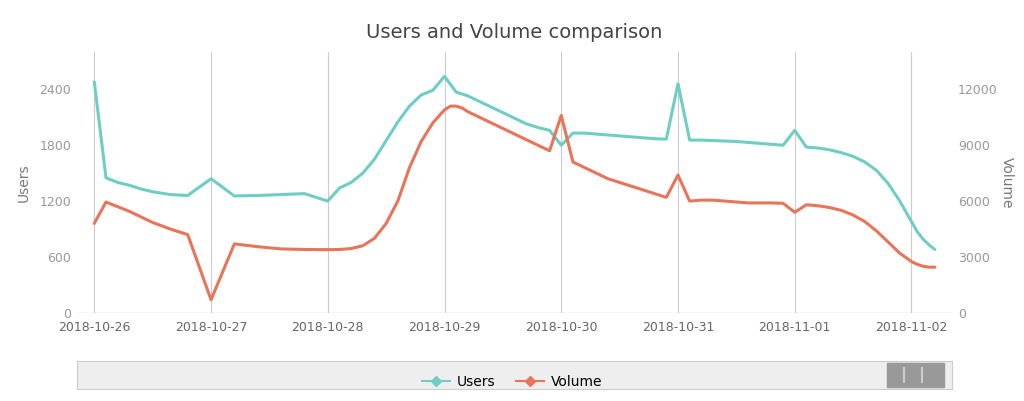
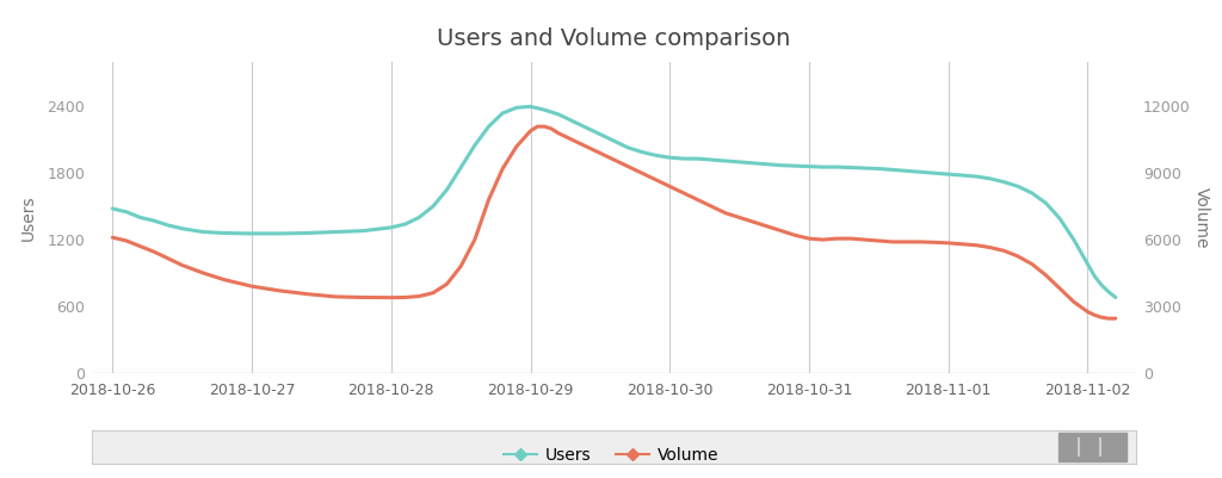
Users/2018-10-26: 2480 -> 1480
Volume/2018-10-26: 4800 -> 6100
Users/2018-10-27: 1440 -> 1260
Volume/2018-10-27: 700 -> 3900
Users/2018-10-28: 1200 -> 1310
Users/2018-10-29: 2540 -> 2400
Users/2018-10-30: 1800 -> 1940
Volume/2018-10-30: 10600 -> 8400
Users/2018-10-31: 2460 -> 1860
Volume/2018-10-31: 7400 -> 6000
Users/2018-11-01: 1960 -> 1790
Volume/2018-11-01: 5400 -> 5800
